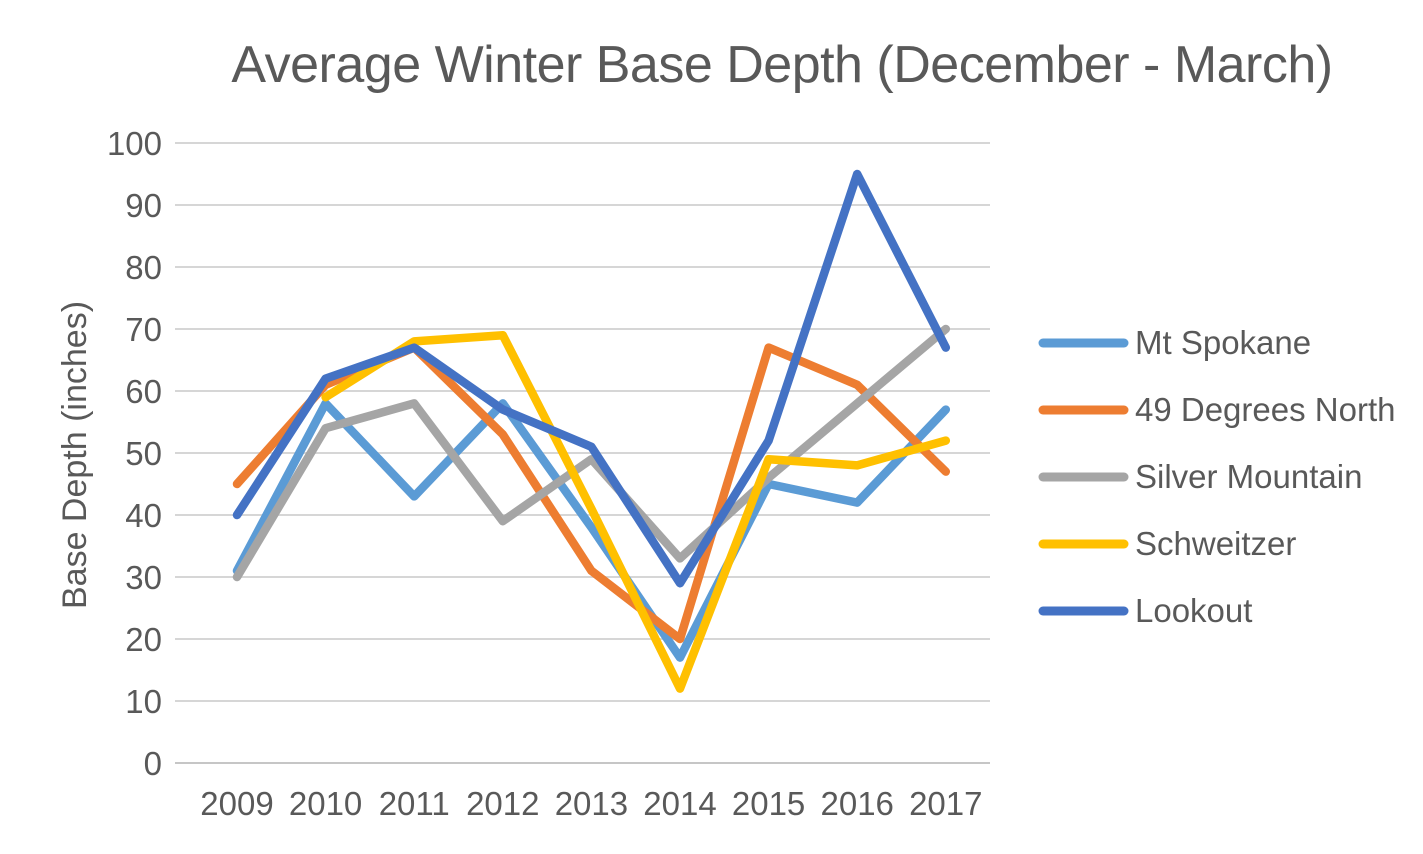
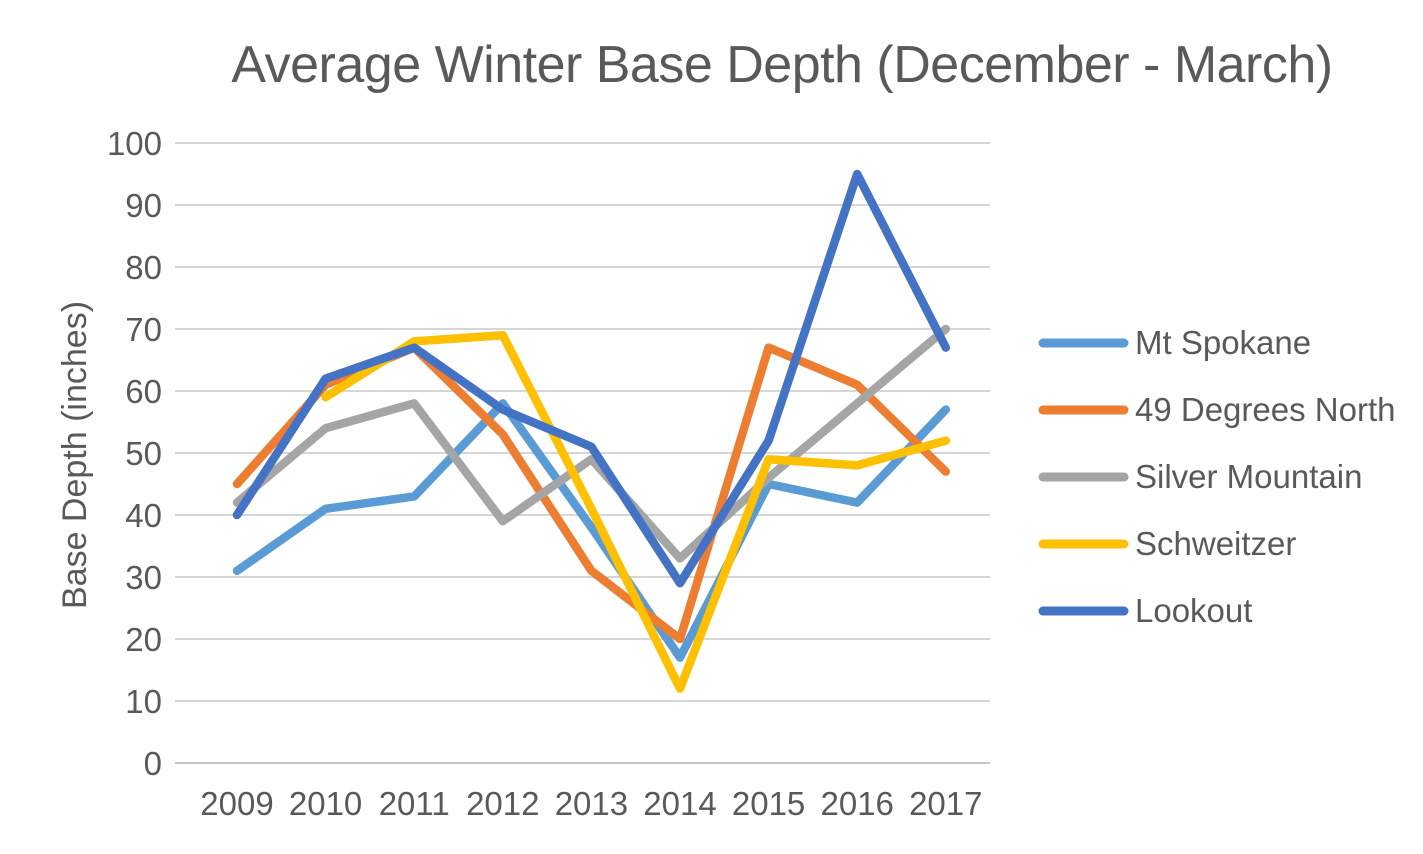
Silver Mountain/2009: 30 -> 42
Mt Spokane/2010: 58 -> 41
